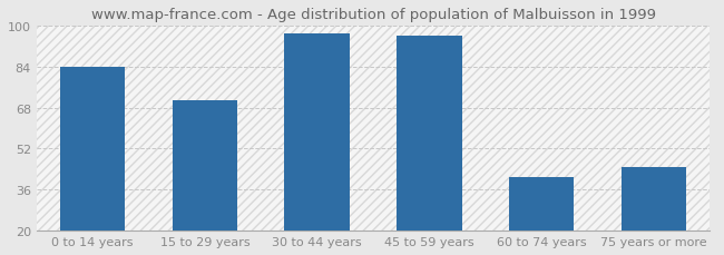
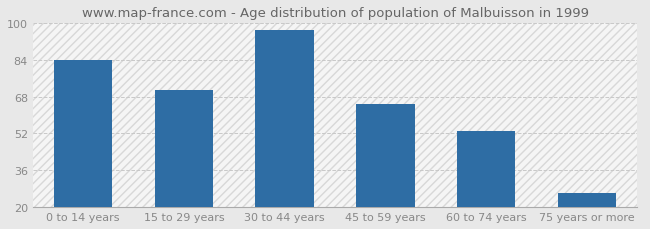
45 to 59 years: 96 -> 65
60 to 74 years: 41 -> 53
75 years or more: 45 -> 26
